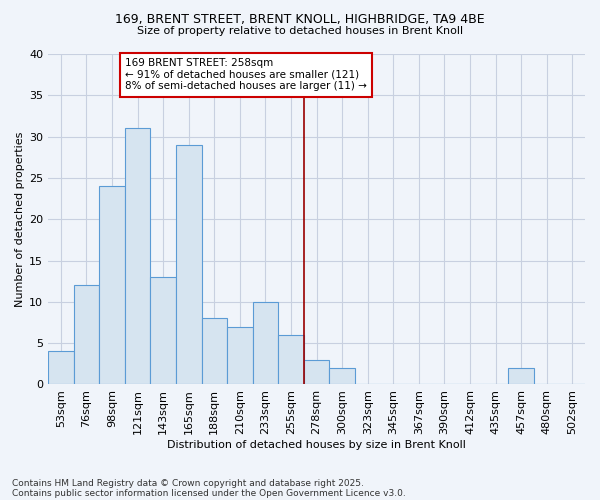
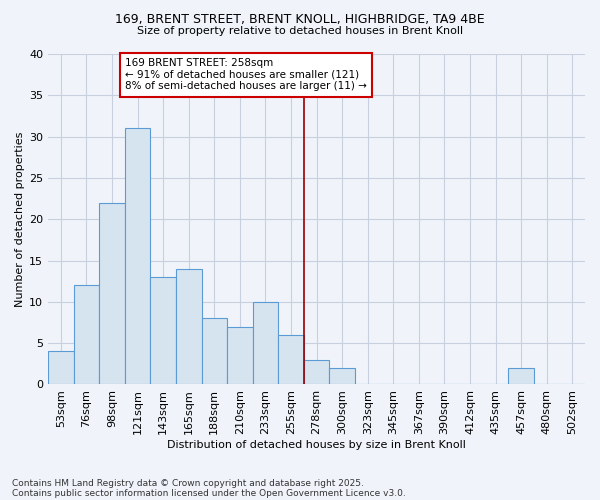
98sqm: 24 -> 22
165sqm: 29 -> 14
